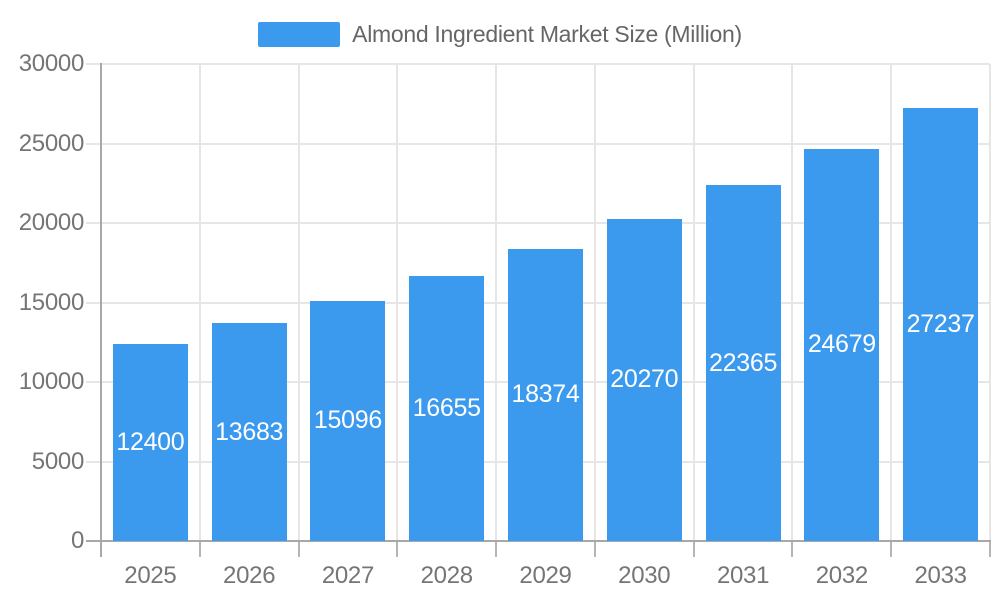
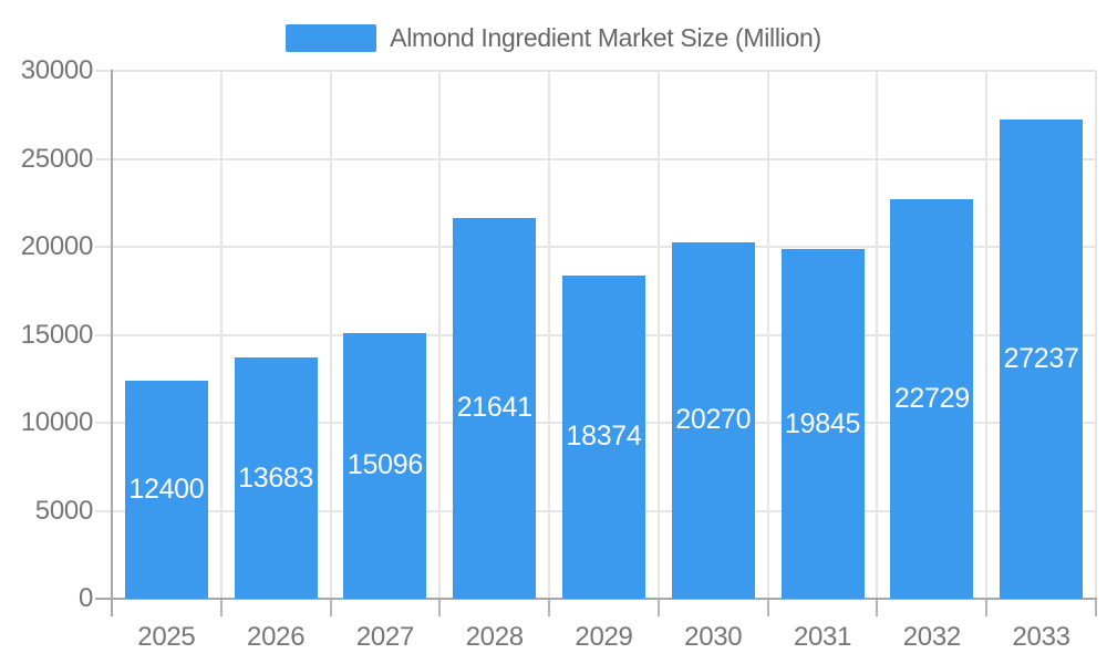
2028: 16655 -> 21641
2031: 22365 -> 19845
2032: 24679 -> 22729
